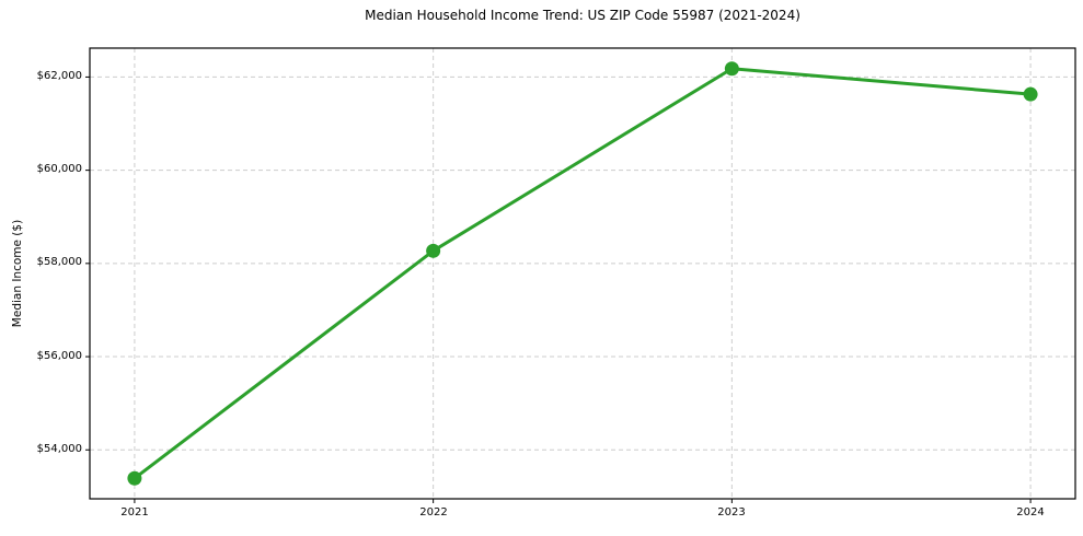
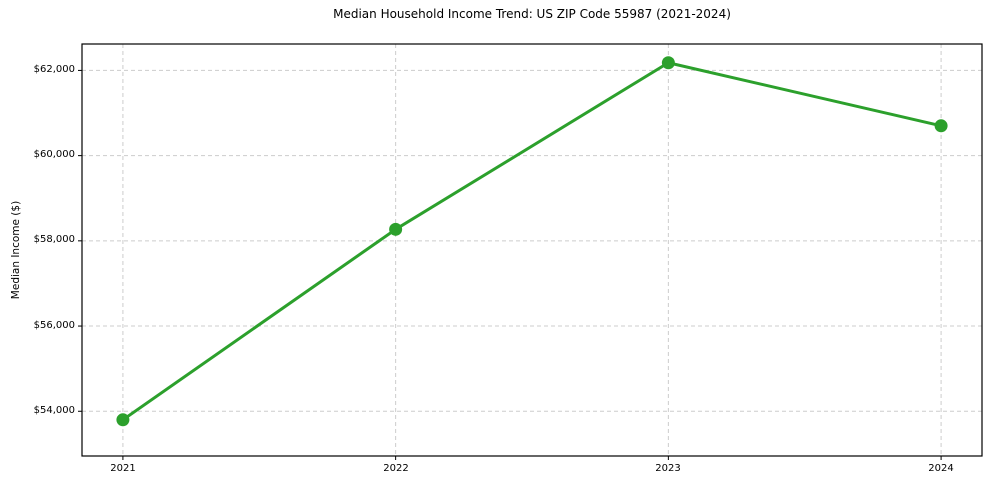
2021: $53400 -> $53800
2024: $61600 -> $60700
